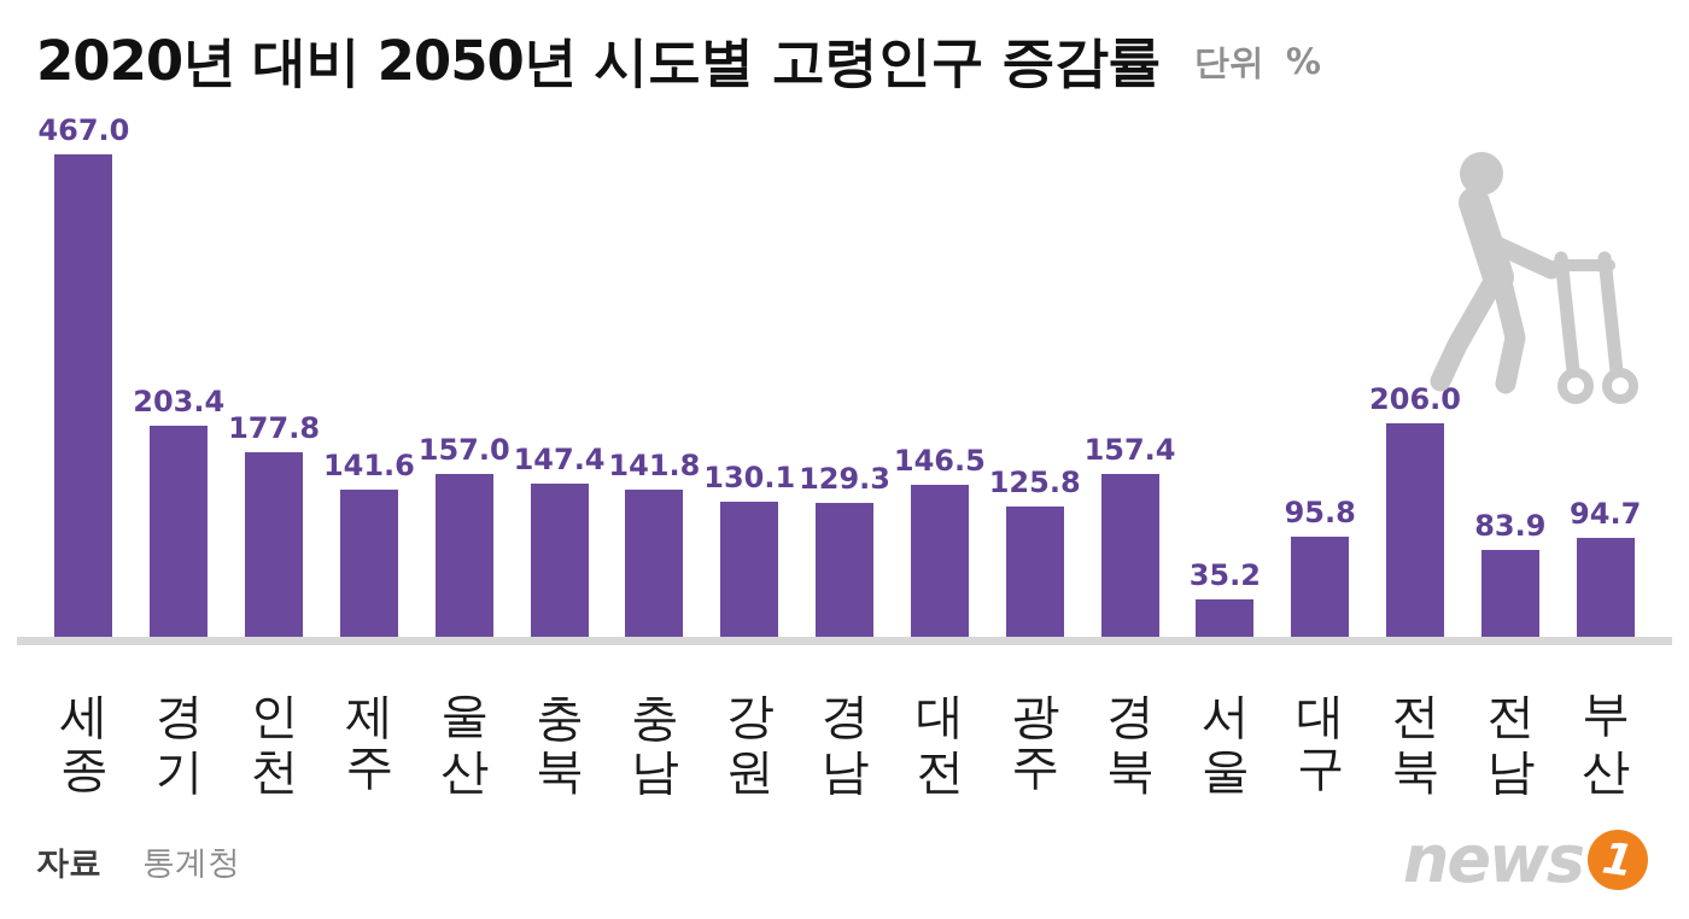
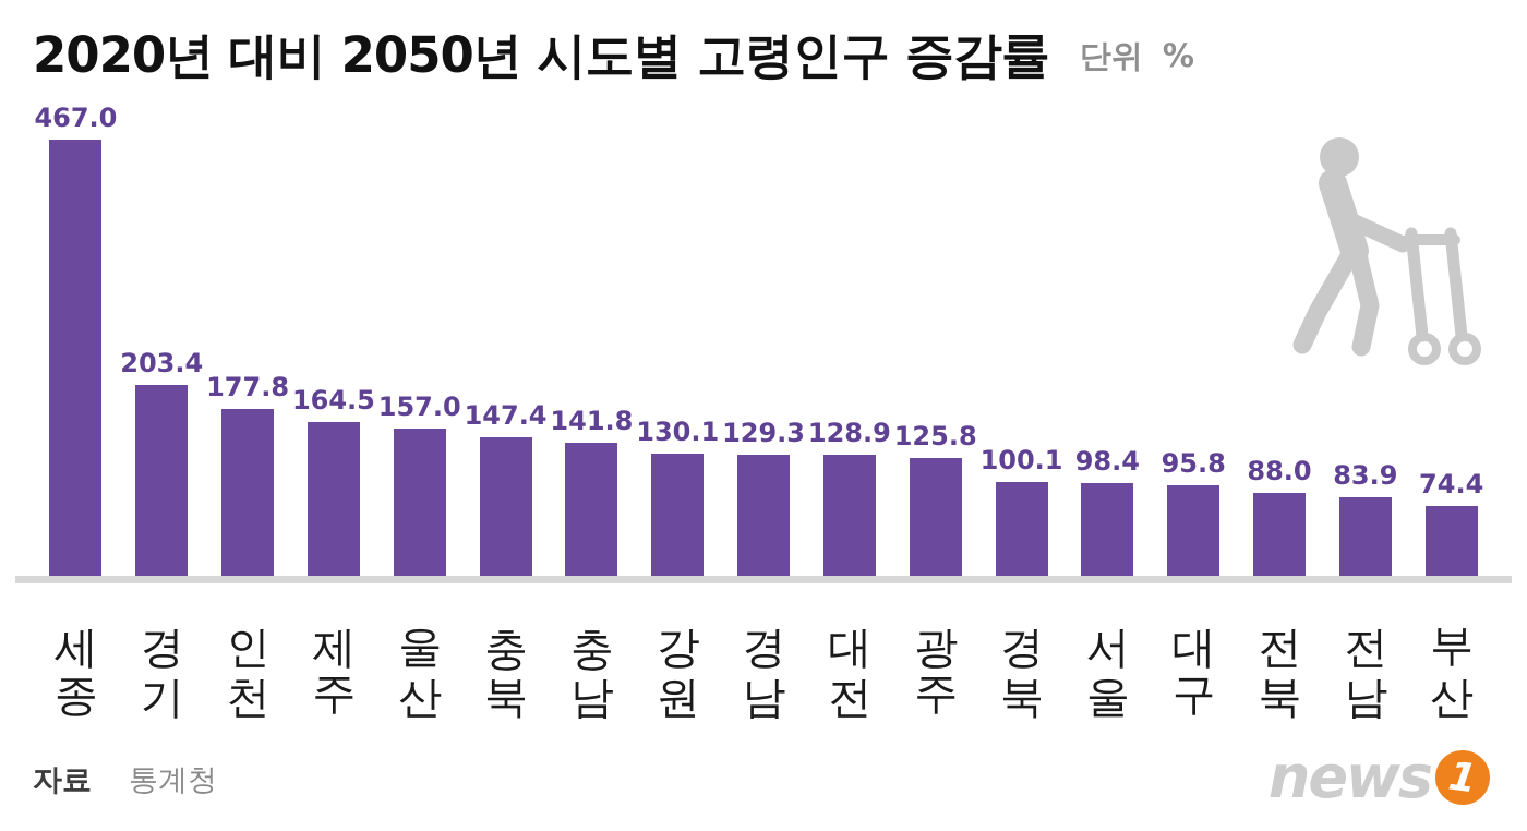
제주: 141.6 -> 164.5
대전: 146.5 -> 128.9
경북: 157.4 -> 100.1
서울: 35.2 -> 98.4
전북: 206.0 -> 88.0
부산: 94.7 -> 74.4
